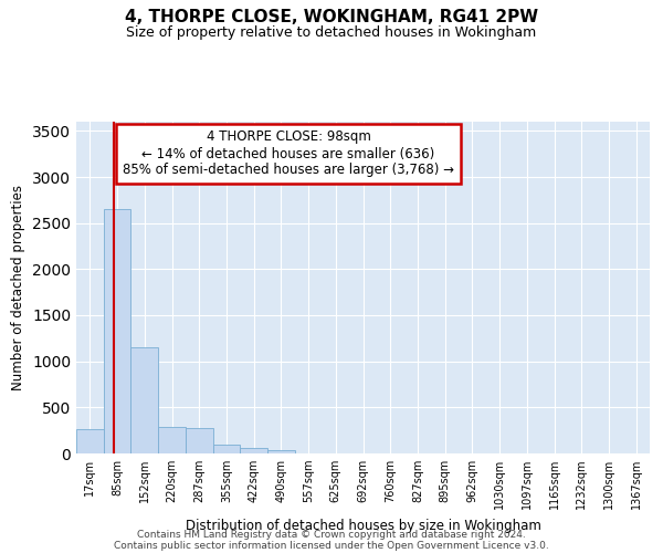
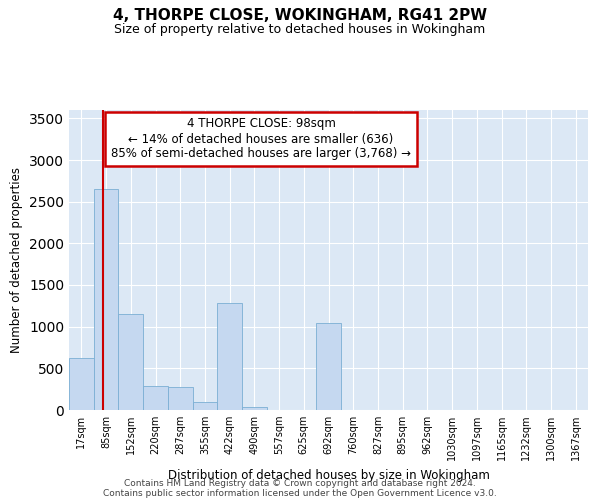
17sqm: 270 -> 620
422sqm: 60 -> 1280
692sqm: 0 -> 1040
